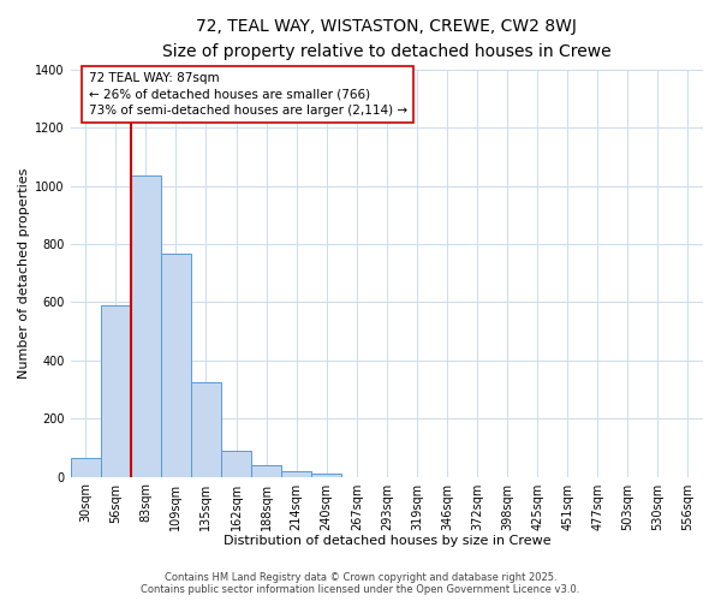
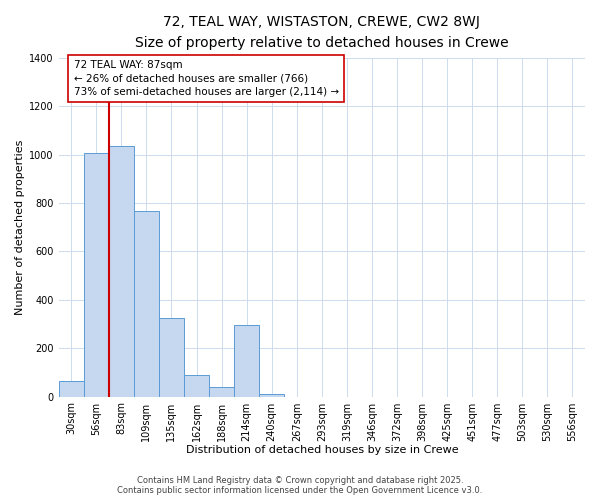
56sqm: 590 -> 1005
214sqm: 20 -> 295
